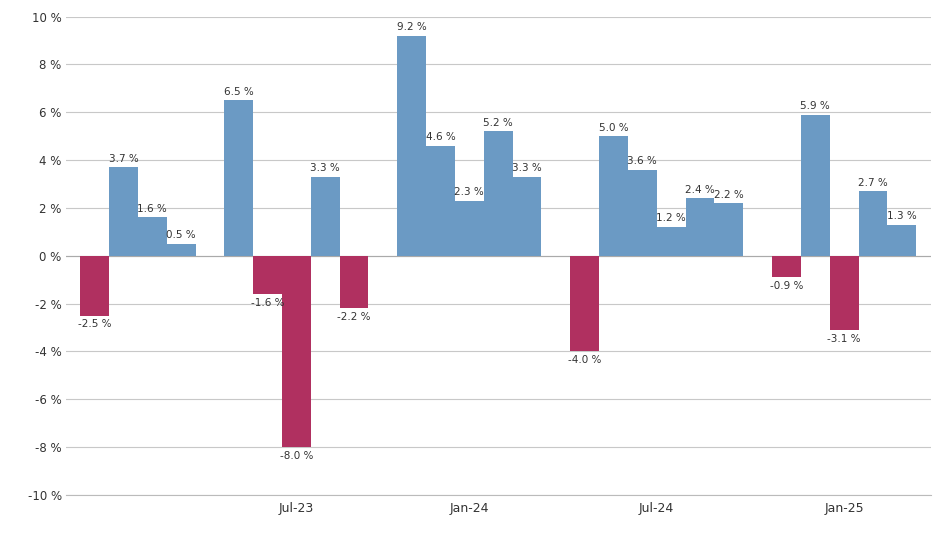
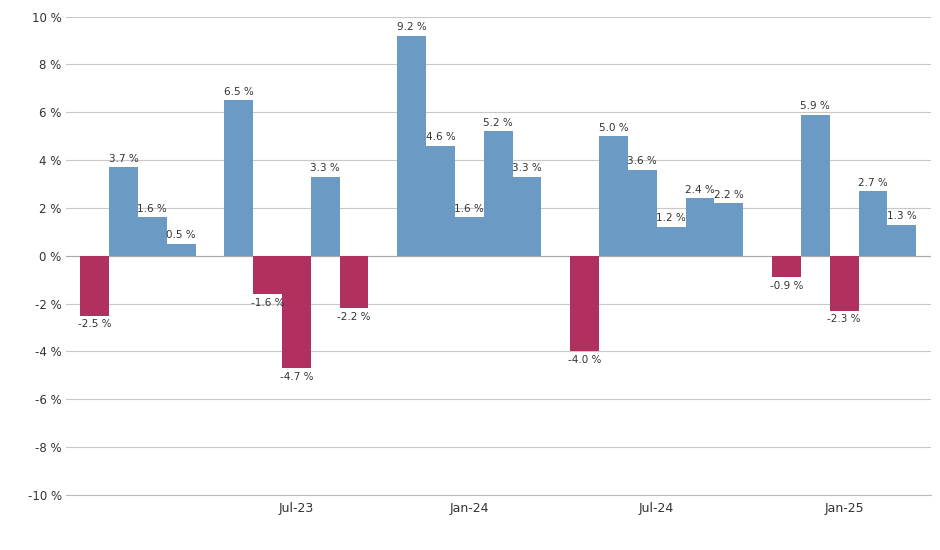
Jul-23: -8.0 -> -4.7
Jan-24: 2.3 -> 1.6
Jan-25: -3.1 -> -2.3
